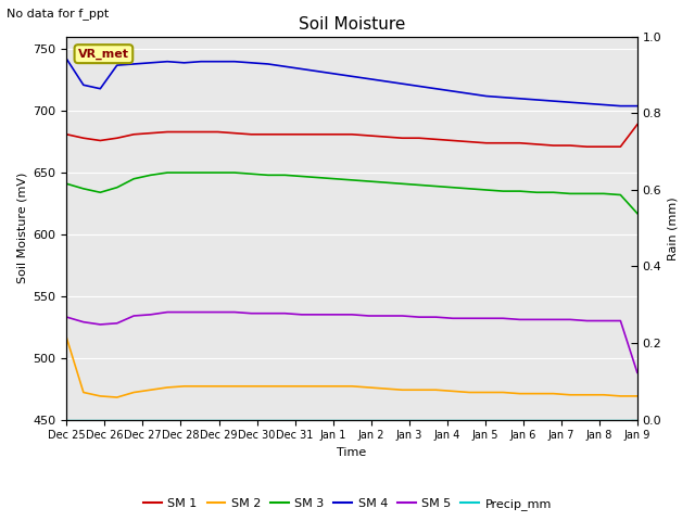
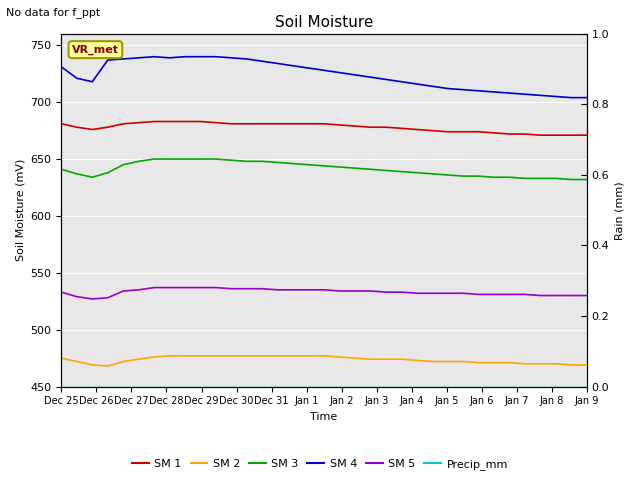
SM 2/Dec 25: 516 -> 475
SM 4/Dec 25: 742 -> 731
SM 1/Jan 9: 689 -> 671
SM 3/Jan 9: 617 -> 632
SM 5/Jan 9: 488 -> 530
